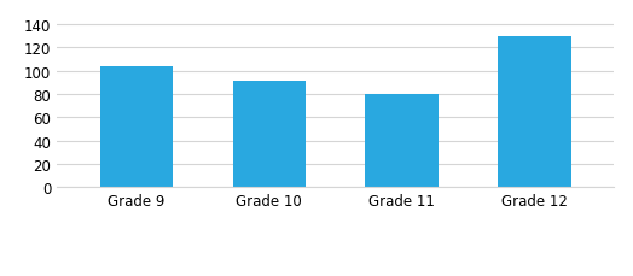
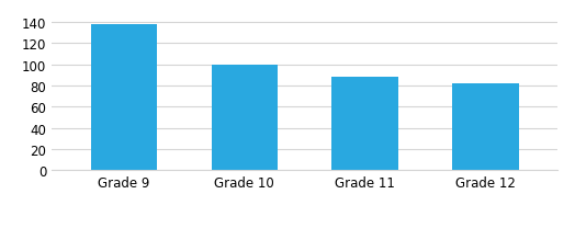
Grade 9: 104 -> 138
Grade 10: 92 -> 100
Grade 11: 80 -> 88
Grade 12: 130 -> 82
